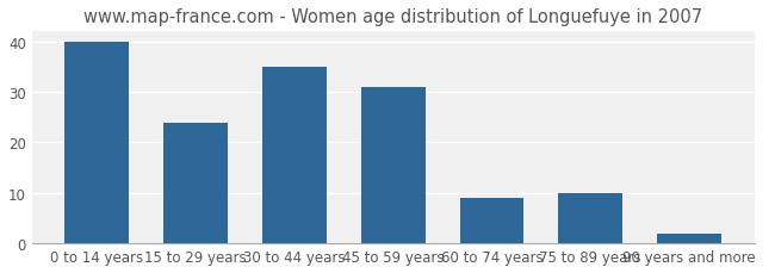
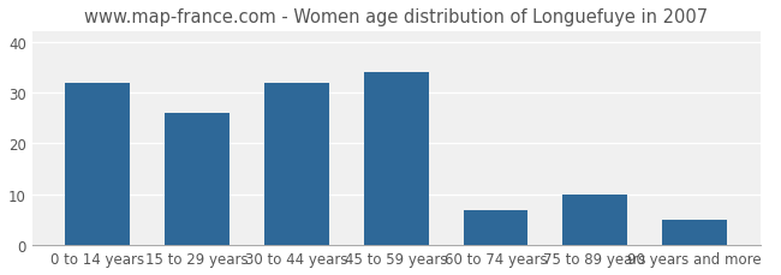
0 to 14 years: 40 -> 32
15 to 29 years: 24 -> 26
30 to 44 years: 35 -> 32
45 to 59 years: 31 -> 34
60 to 74 years: 9 -> 7
90 years and more: 2 -> 5
